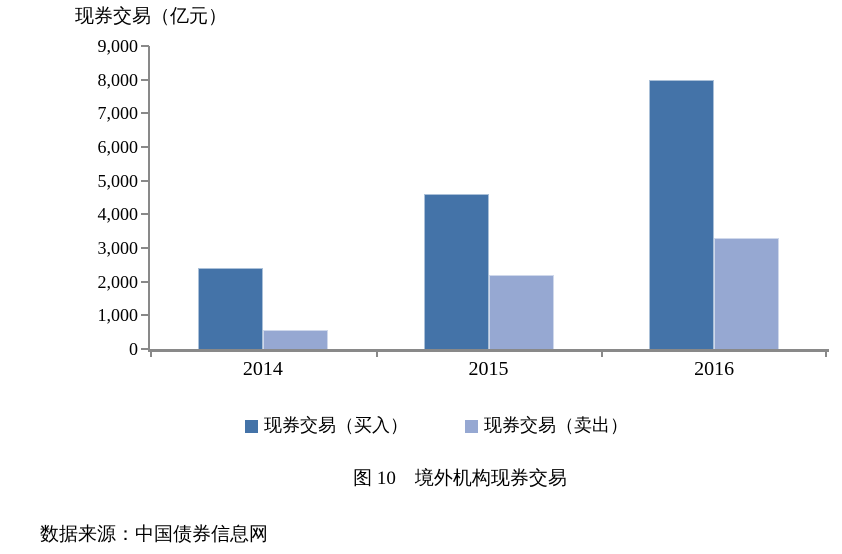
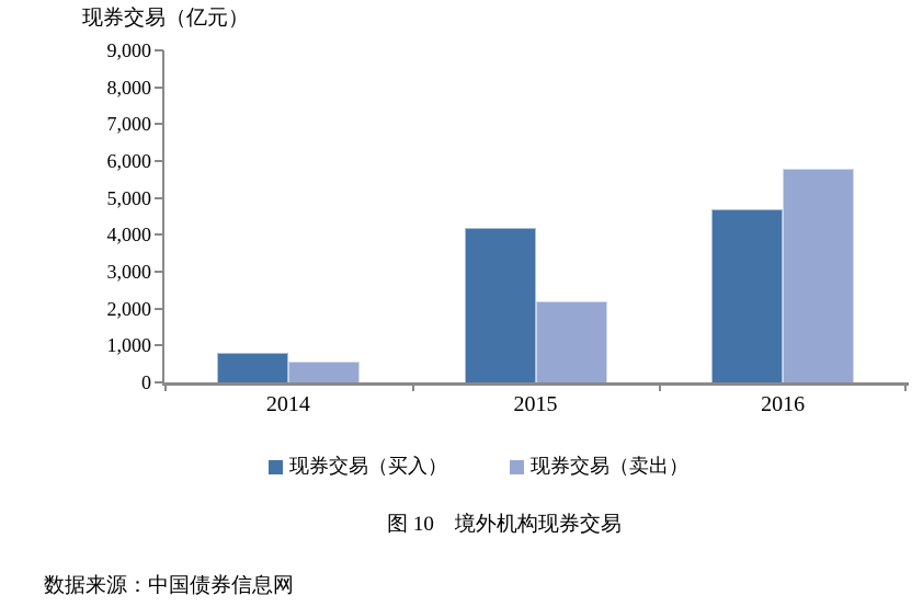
现券交易（买入）/2014: 2400 -> 800
现券交易（买入）/2015: 4600 -> 4200
现券交易（买入）/2016: 8000 -> 4700
现券交易（卖出）/2016: 3300 -> 5800
